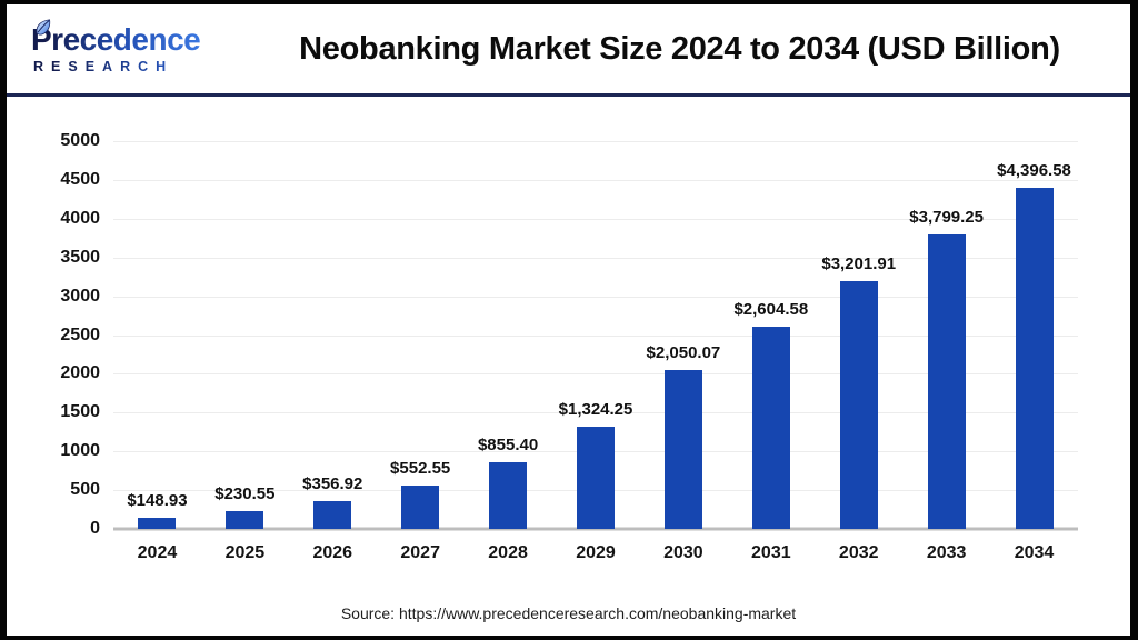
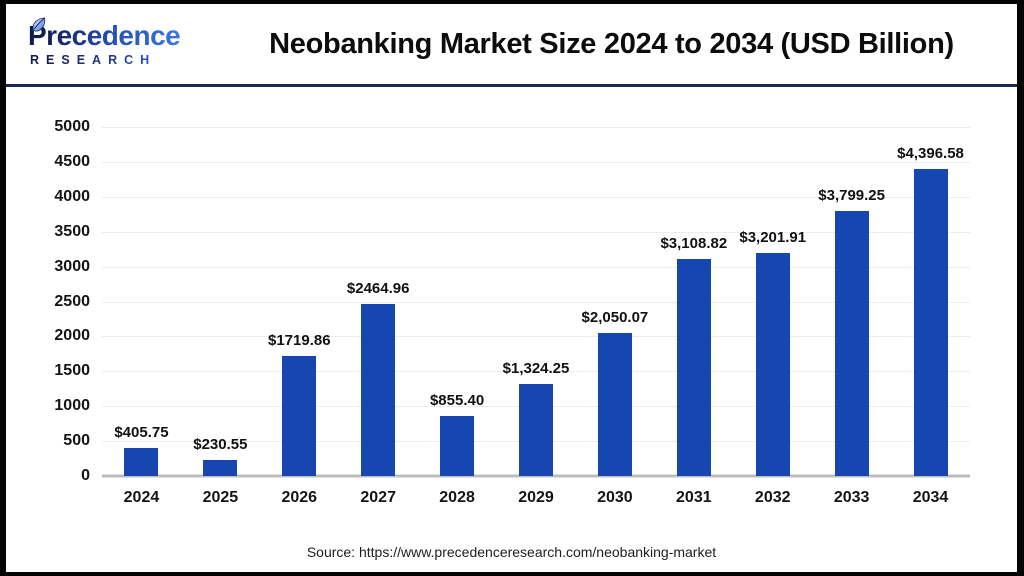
2024: $148.93 -> $405.75
2026: $356.92 -> $1719.86
2027: $552.55 -> $2464.96
2031: $2,604.58 -> $3,108.82
